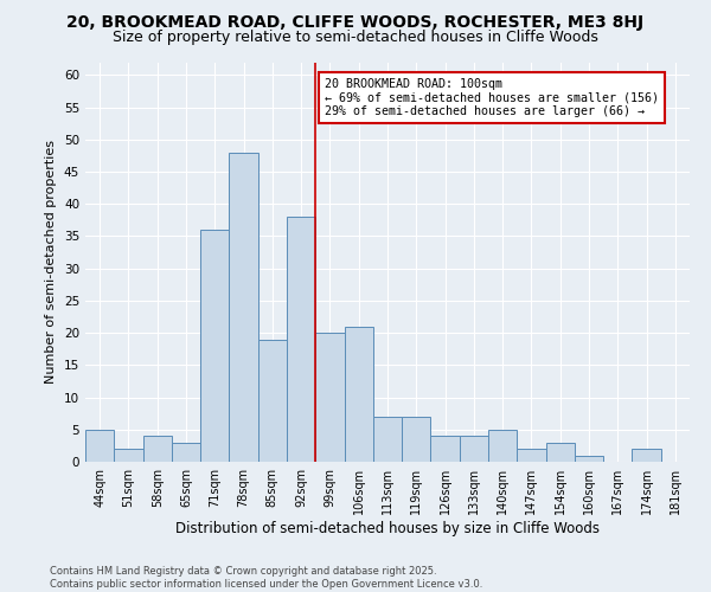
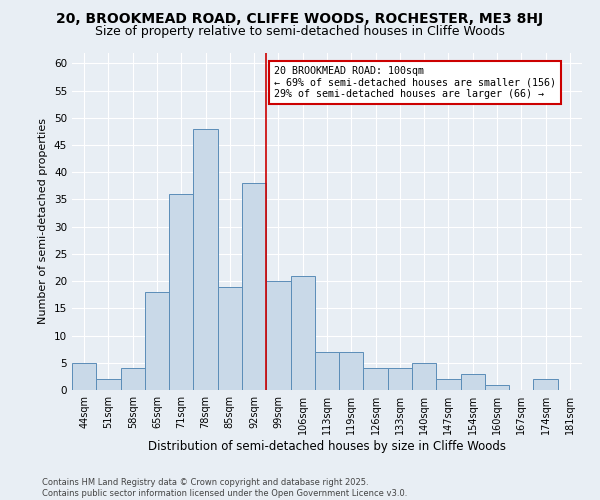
65sqm: 3 -> 18
